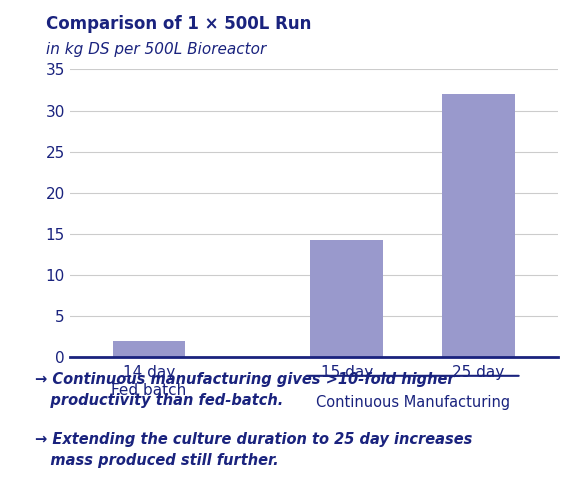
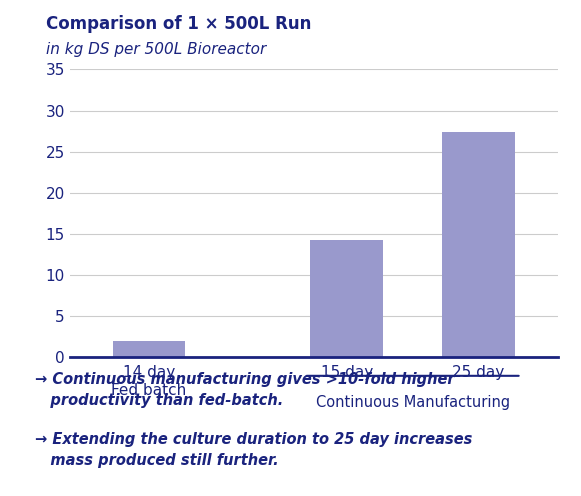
25 day: 32.0 -> 27.4
